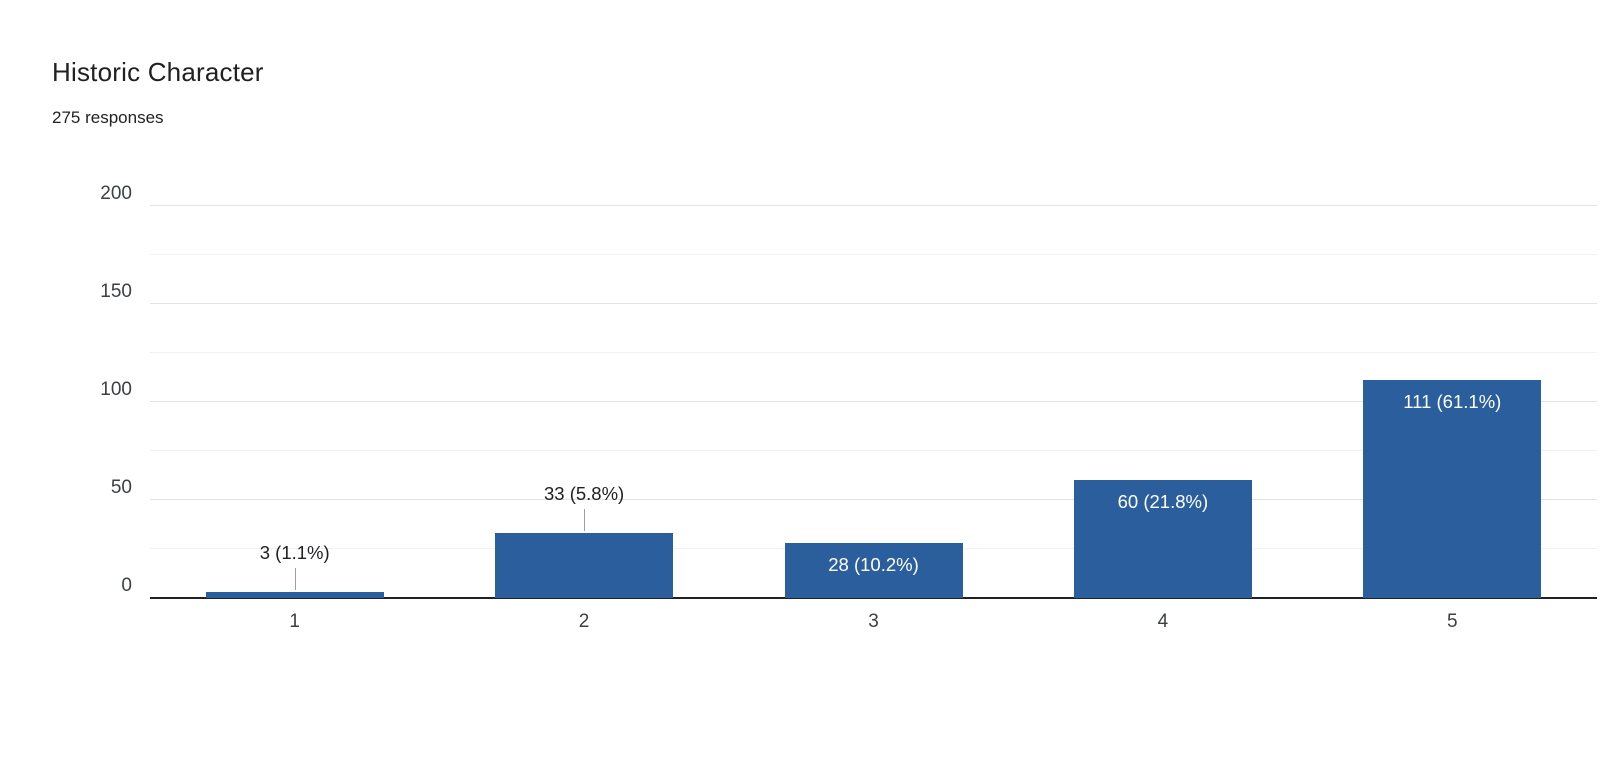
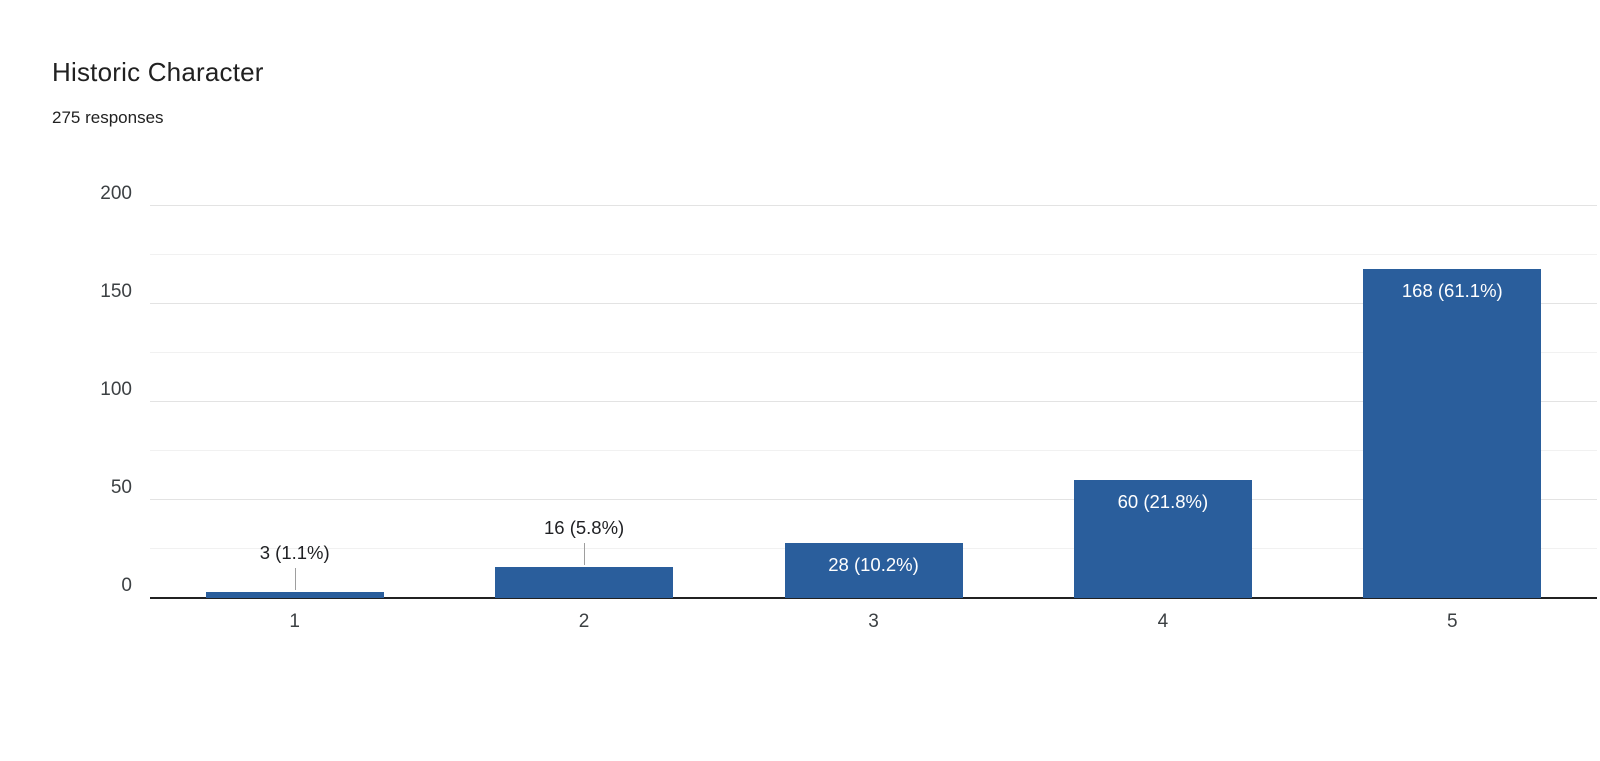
2: 33 -> 16
5: 111 -> 168
